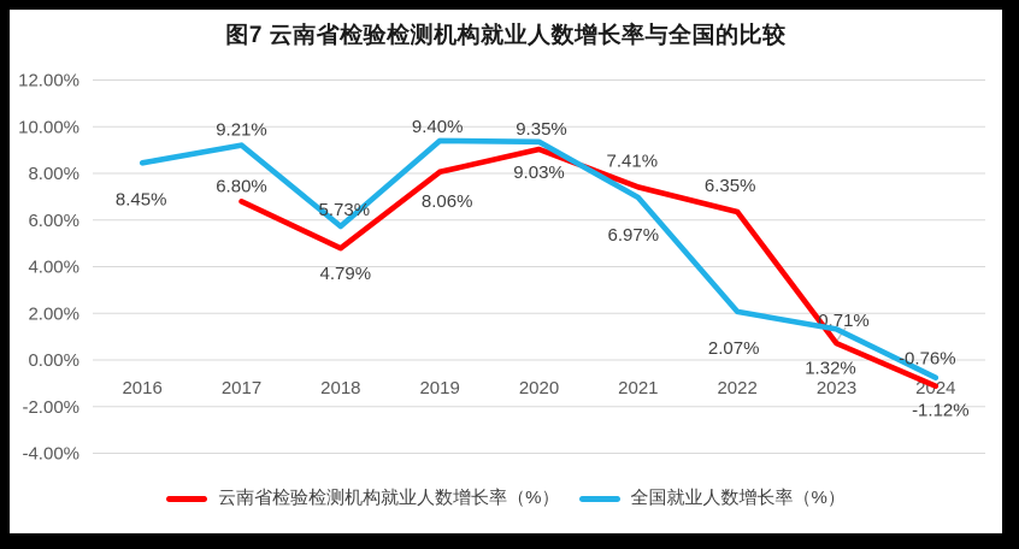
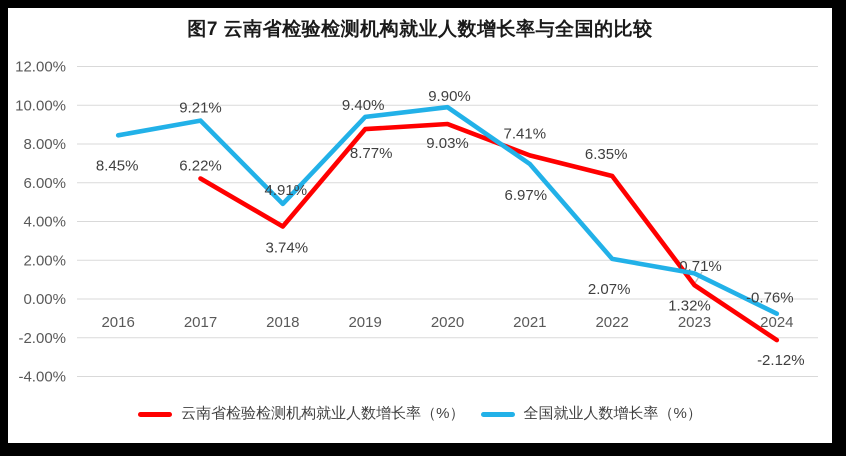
云南省检验检测机构就业人数增长率（%）/2017: 6.80% -> 6.22%
云南省检验检测机构就业人数增长率（%）/2018: 4.79% -> 3.74%
全国就业人数增长率（%）/2018: 5.73% -> 4.91%
云南省检验检测机构就业人数增长率（%）/2019: 8.06% -> 8.77%
全国就业人数增长率（%）/2020: 9.35% -> 9.90%
云南省检验检测机构就业人数增长率（%）/2024: -1.12% -> -2.12%
